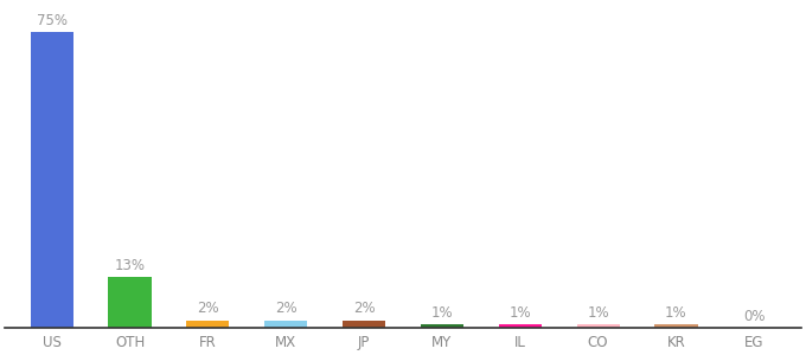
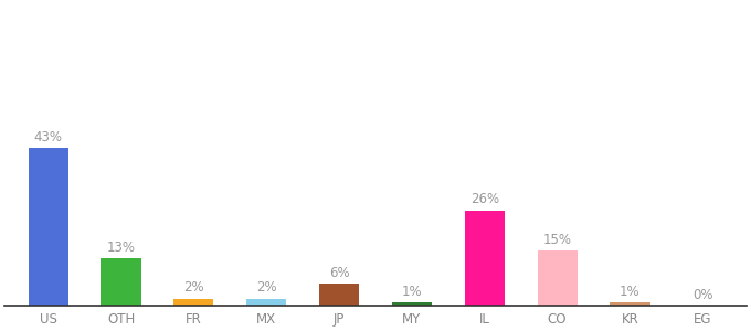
US: 75% -> 43%
JP: 2% -> 6%
IL: 1% -> 26%
CO: 1% -> 15%
